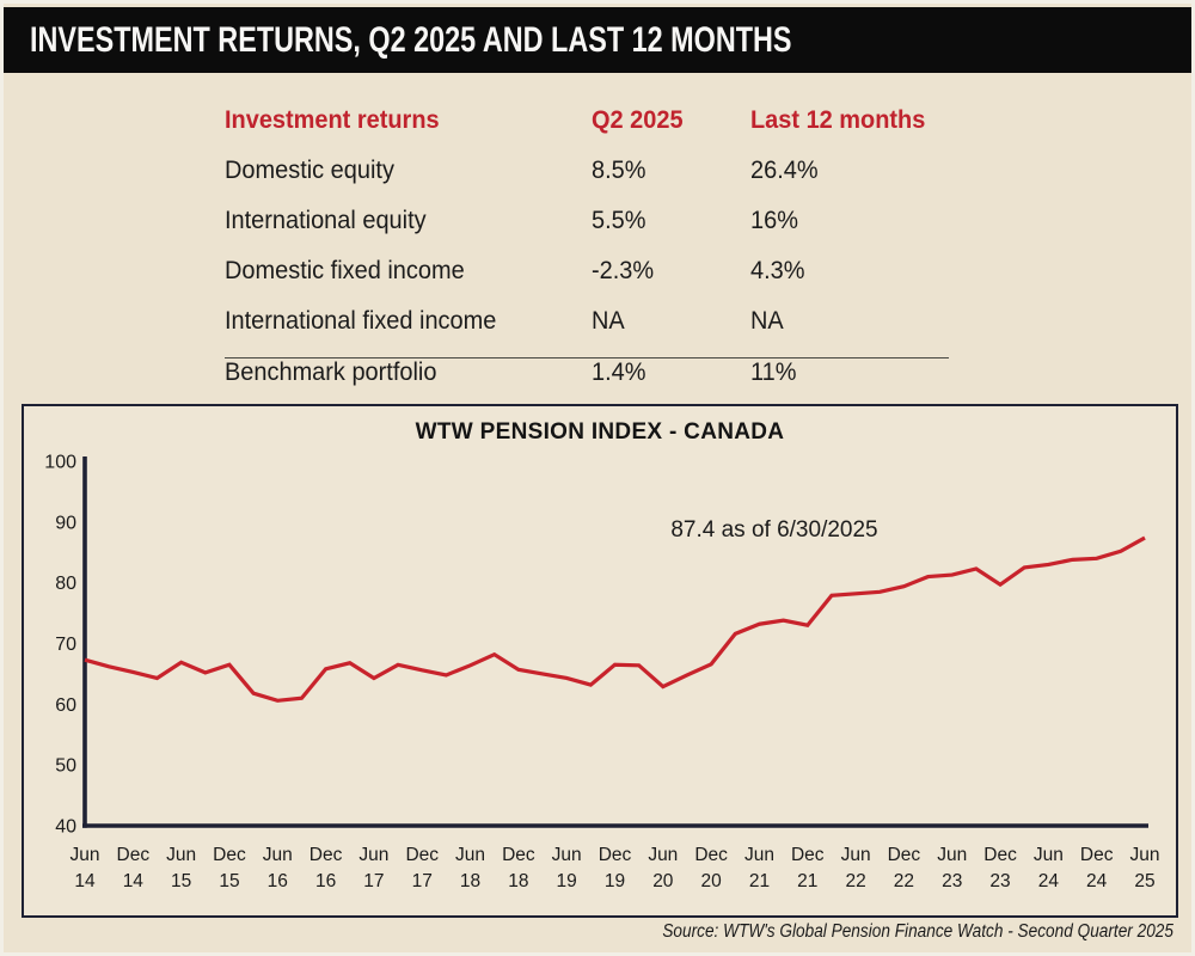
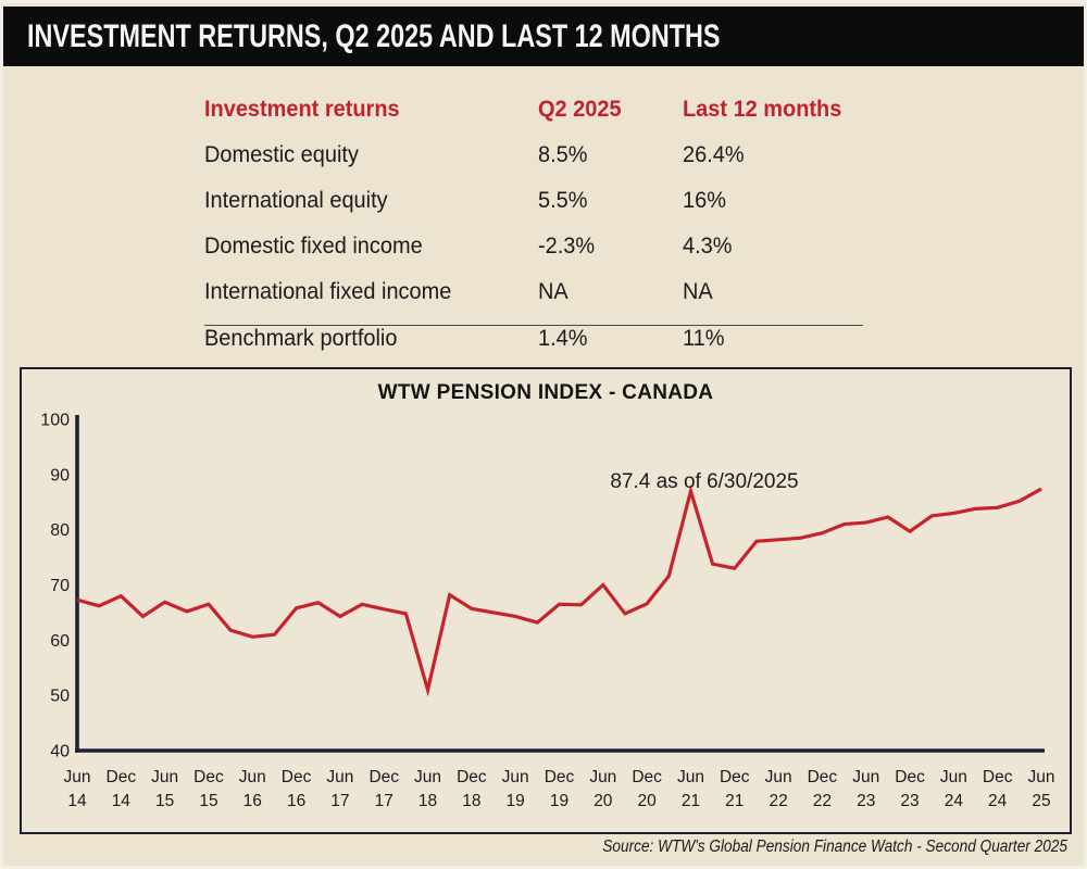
Dec 14: 65 -> 68
Jun 18: 66 -> 51
Jun 20: 63 -> 70
Jun 21: 73 -> 87
